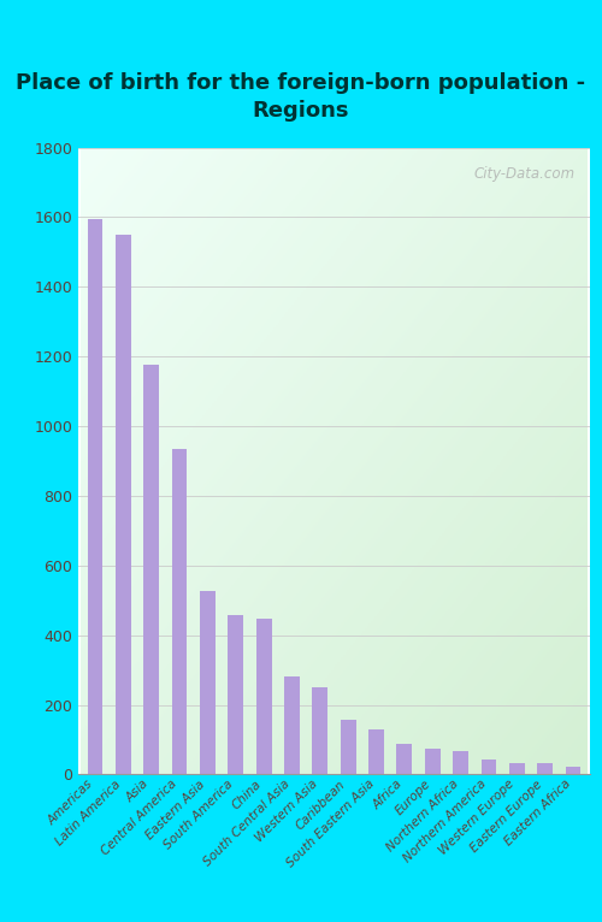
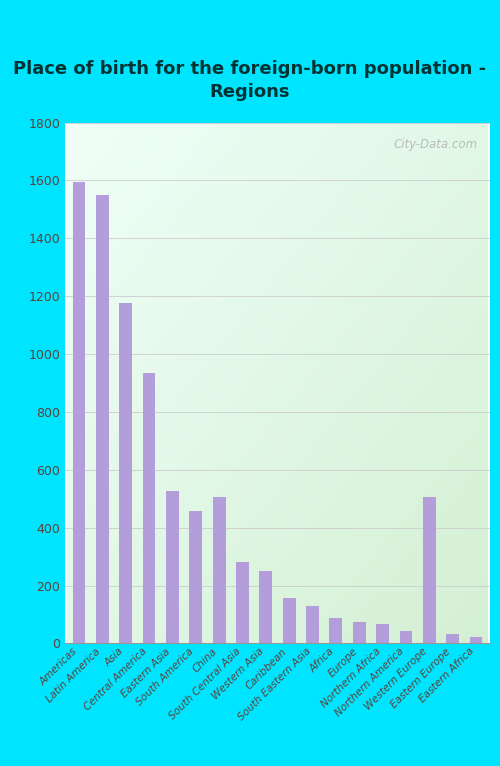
China: 447 -> 505
Western Europe: 33 -> 505
